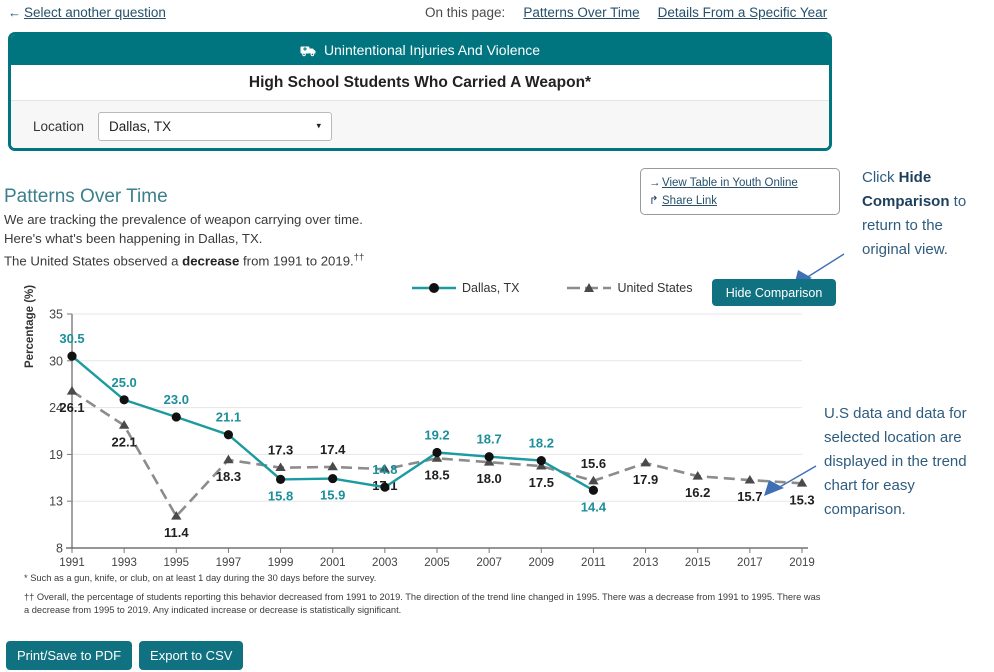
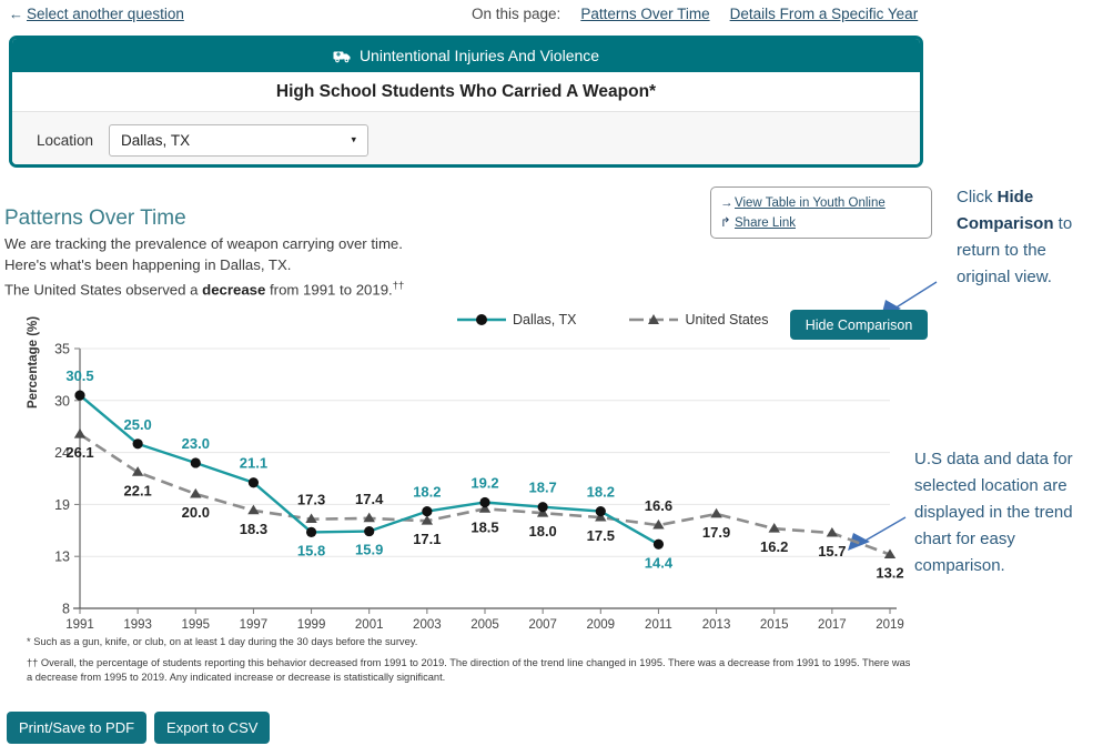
United States/1995: 11.4 -> 20.0
Dallas, TX/2003: 14.8 -> 18.2
United States/2011: 15.6 -> 16.6
United States/2019: 15.3 -> 13.2
